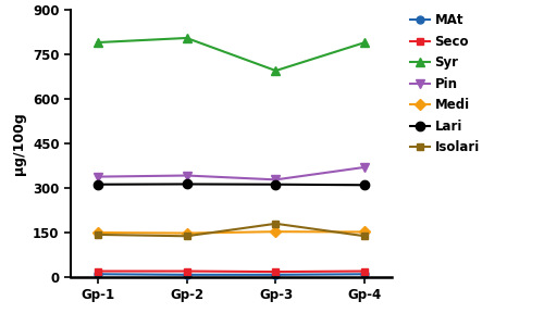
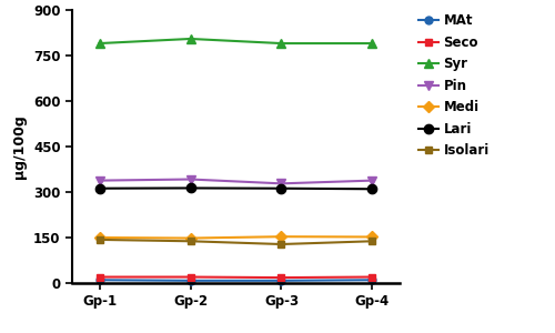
Syr/Gp-3: 695 -> 790
Isolari/Gp-3: 180 -> 128
Pin/Gp-4: 370 -> 338
